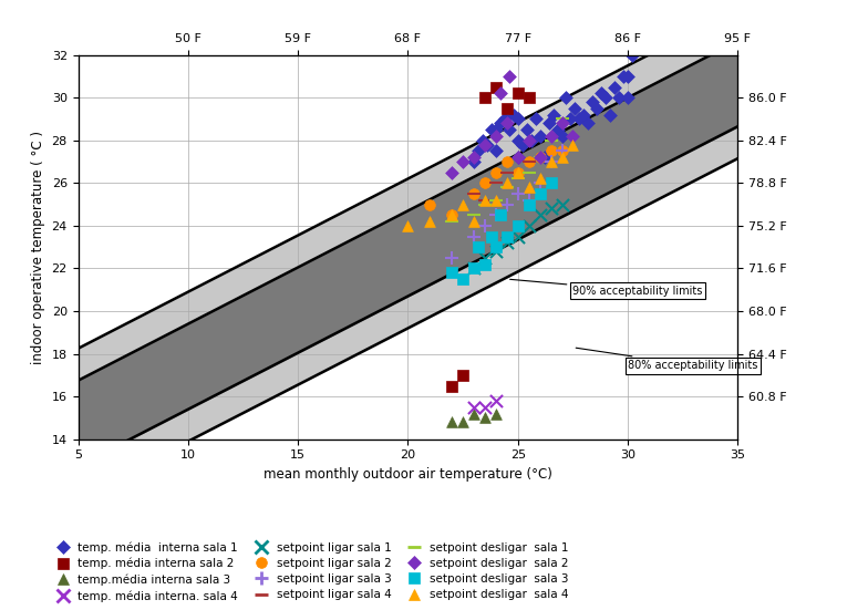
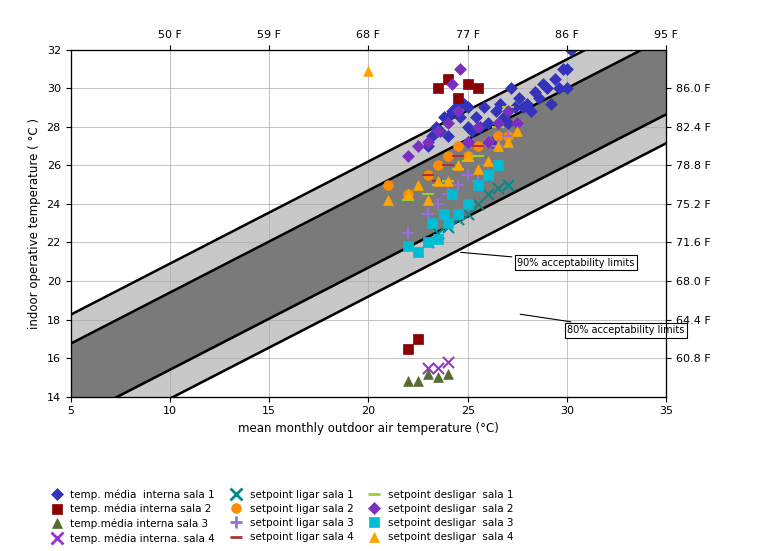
setpoint desligar sala 4/20: 24.0 -> 30.9
